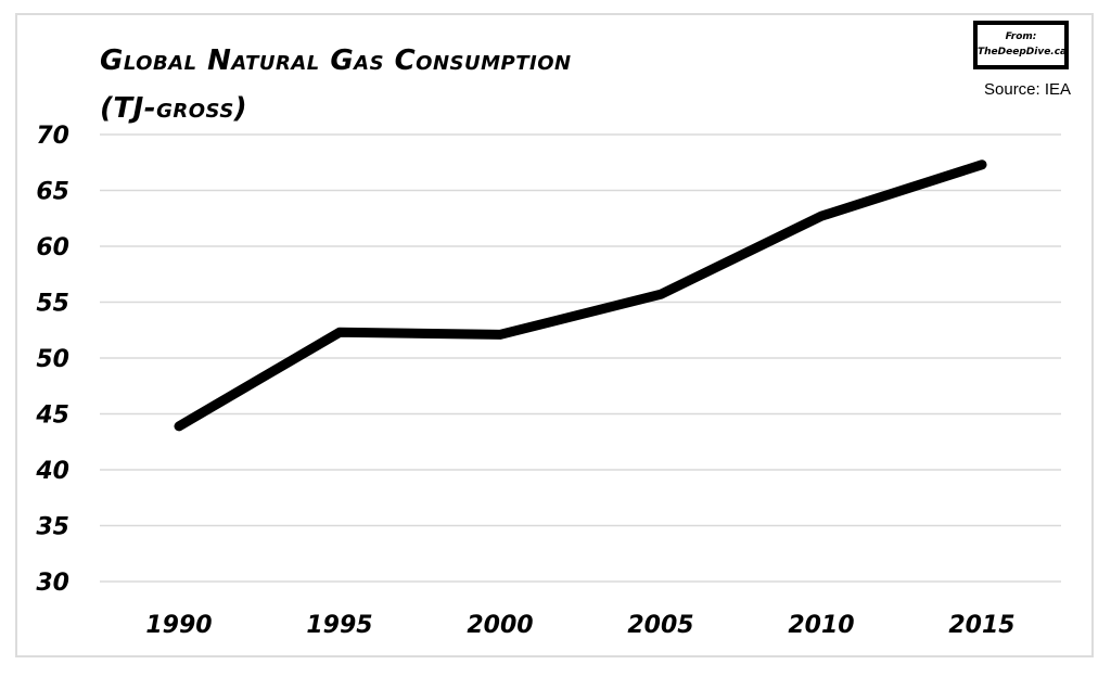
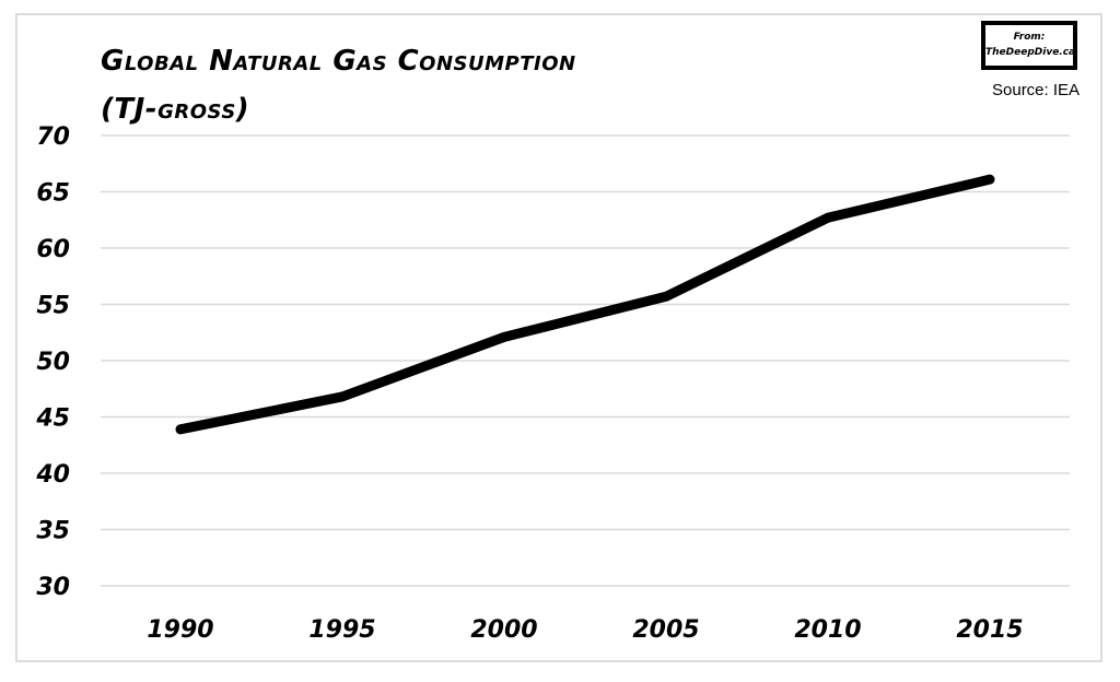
1995: 52.3 -> 46.8
2015: 67.3 -> 66.1
